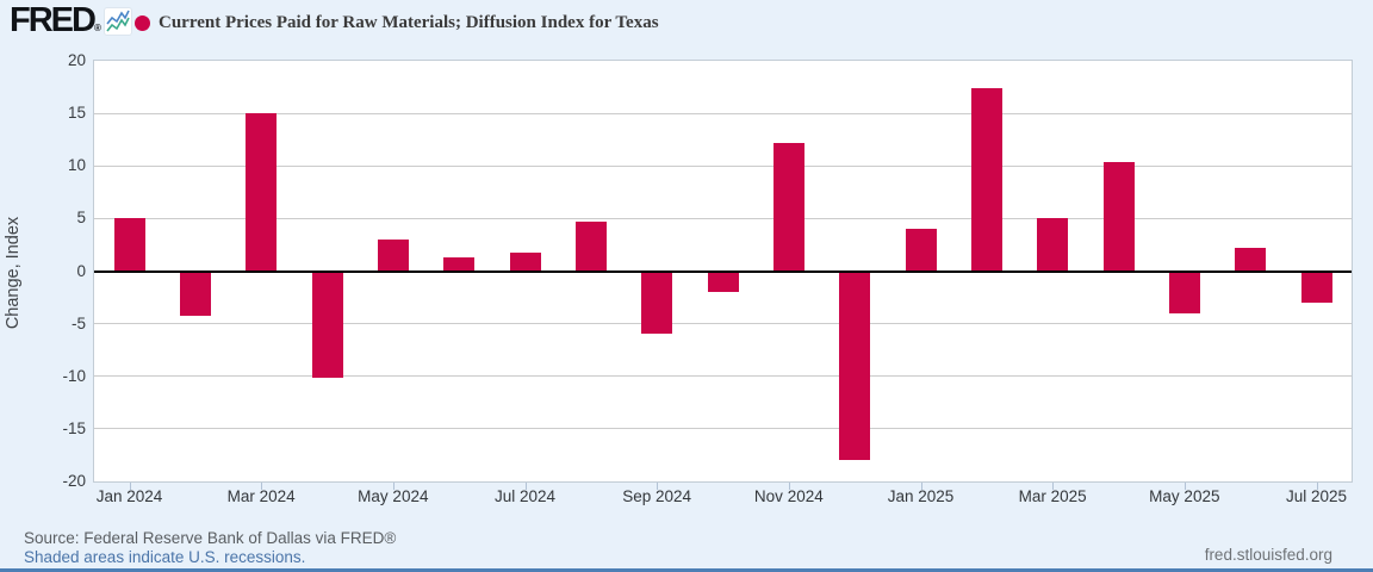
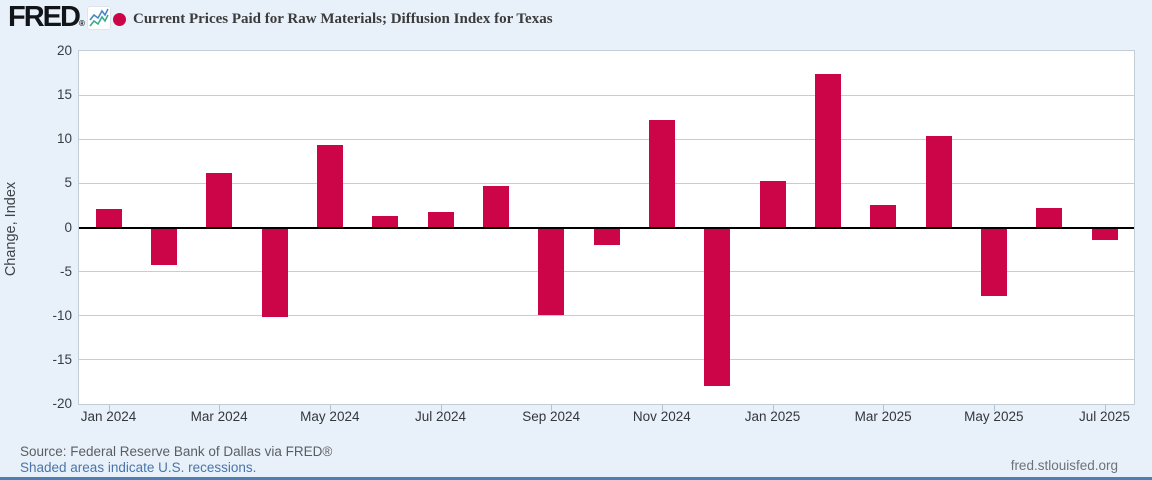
Jan 2024: 5 -> 2
Mar 2024: 15 -> 6
May 2024: 3 -> 9
Sep 2024: -6 -> -10
Jan 2025: 4 -> 5
Mar 2025: 5 -> 3
May 2025: -4 -> -8
Jul 2025: -3 -> -1
